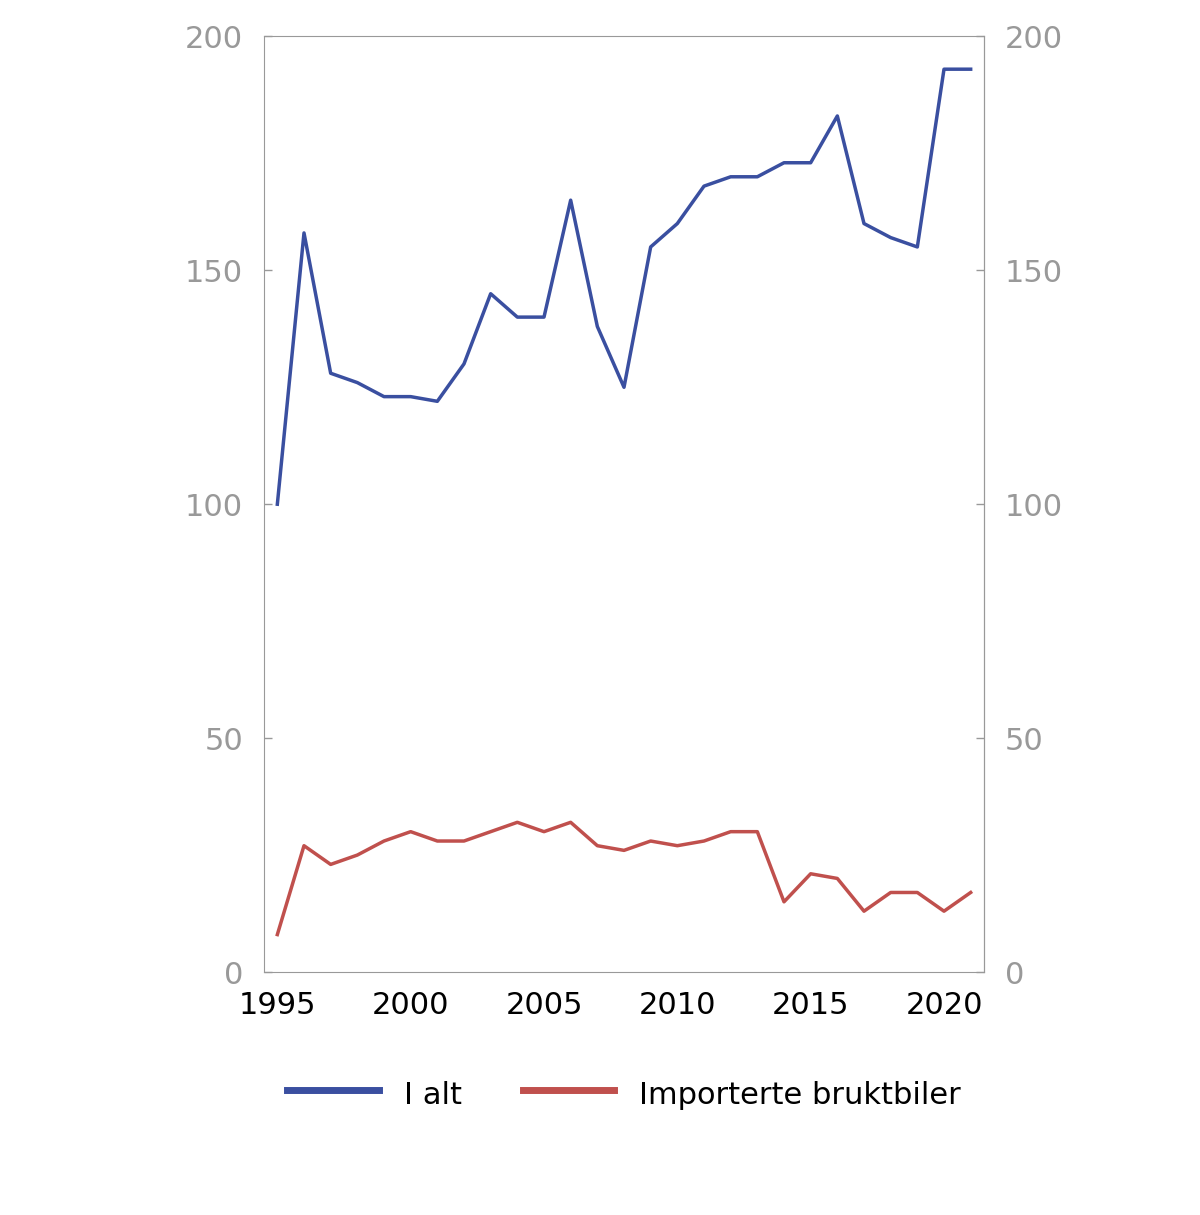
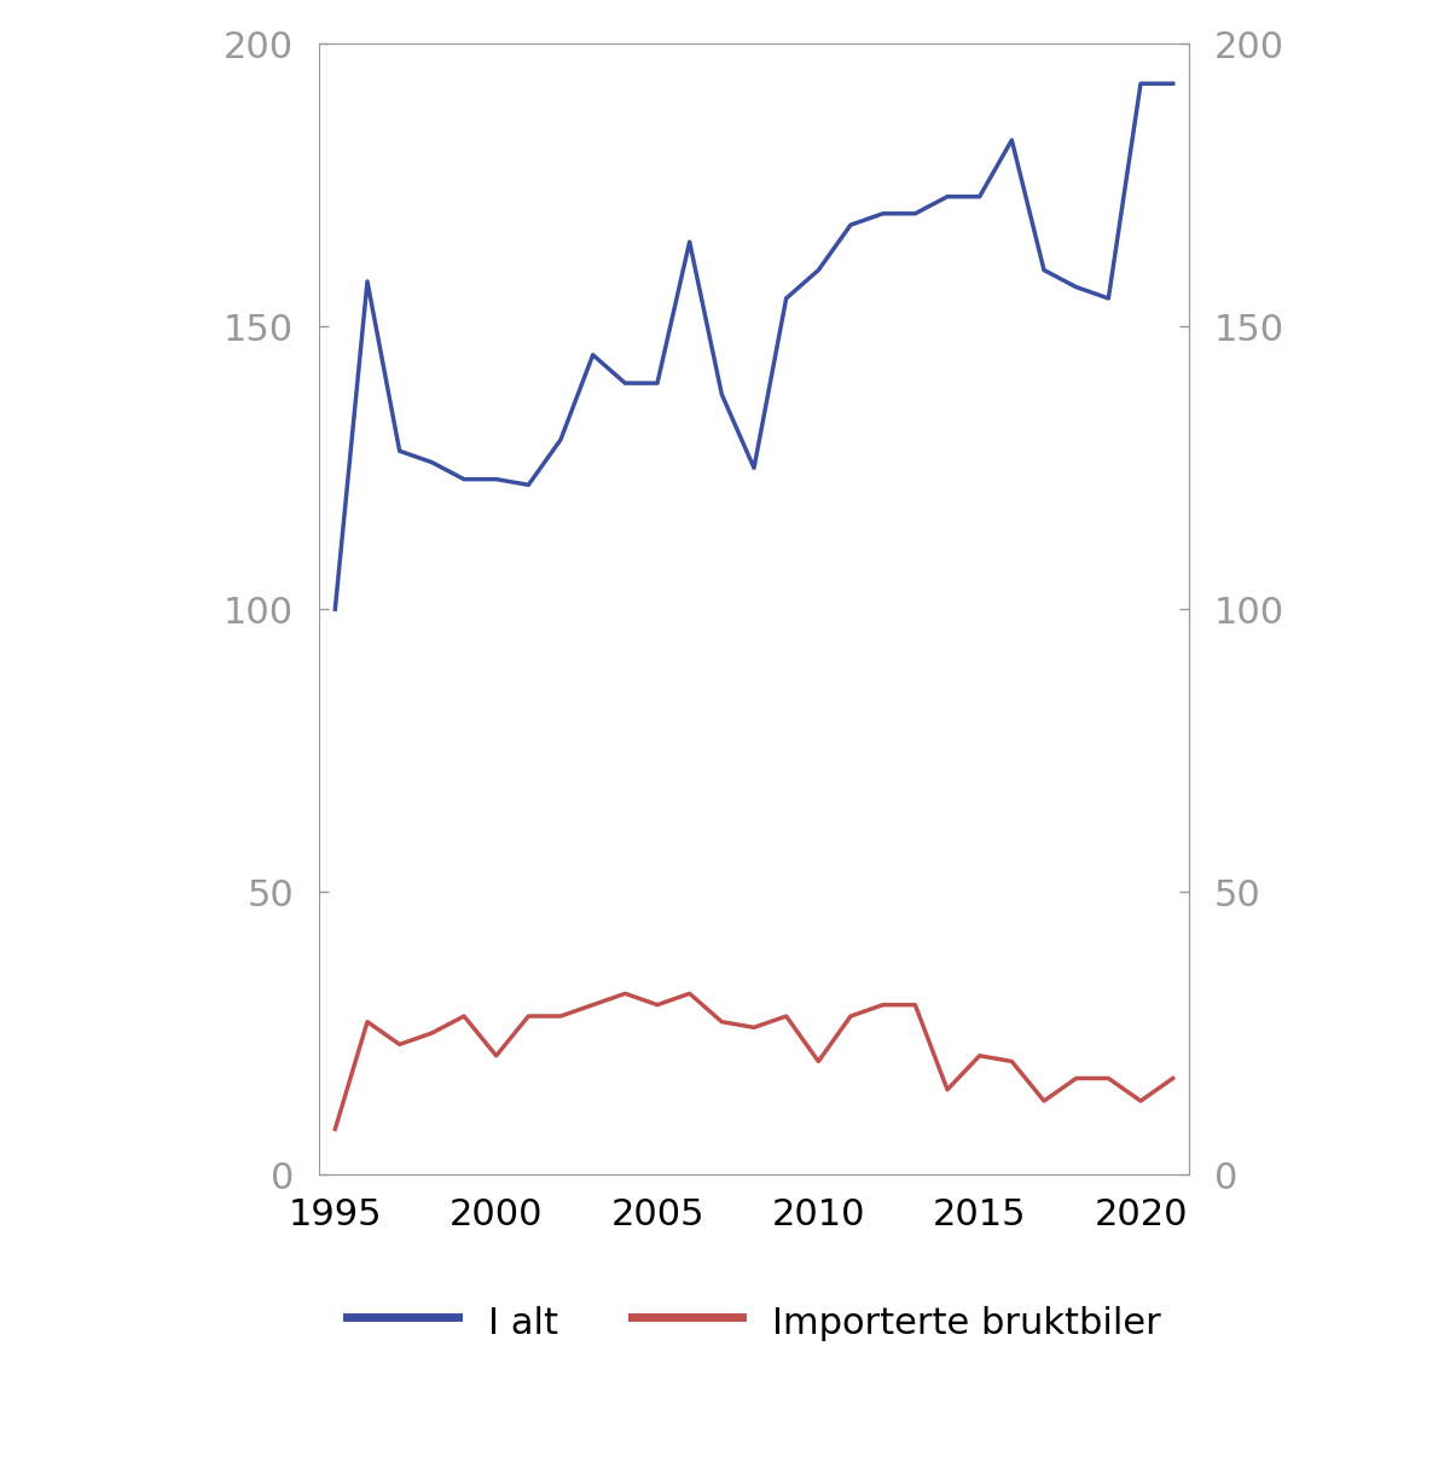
Importerte bruktbiler/2000: 30 -> 21
Importerte bruktbiler/2010: 27 -> 20
